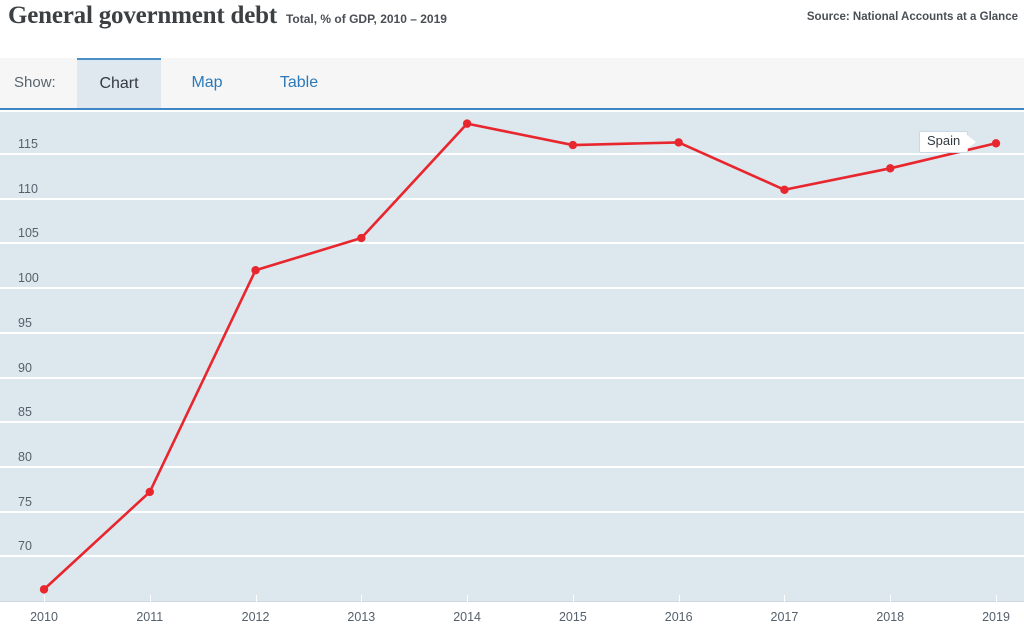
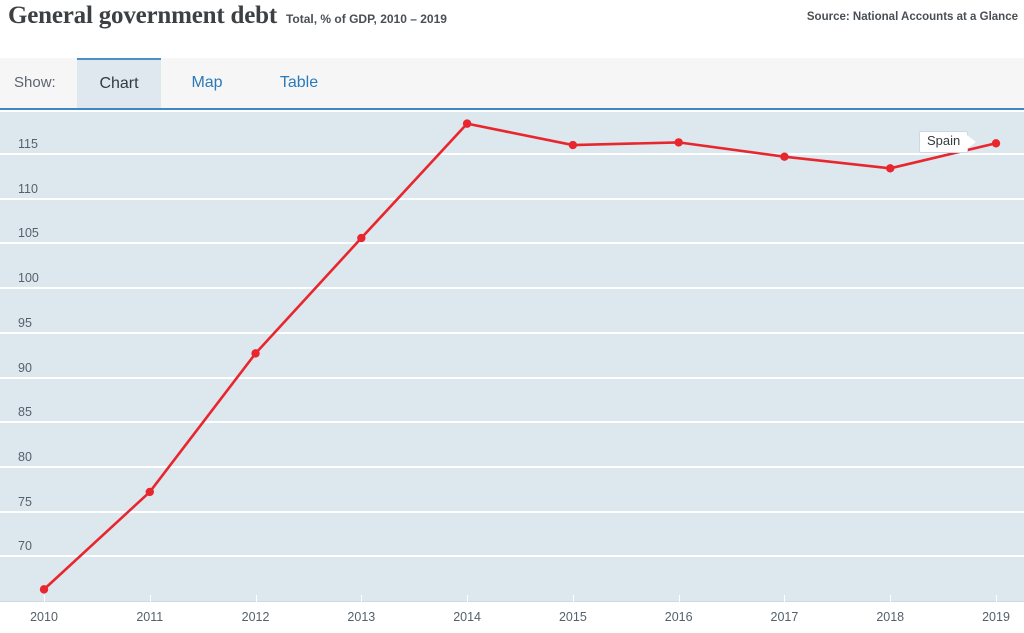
2012: 102 -> 93
2017: 111 -> 115
